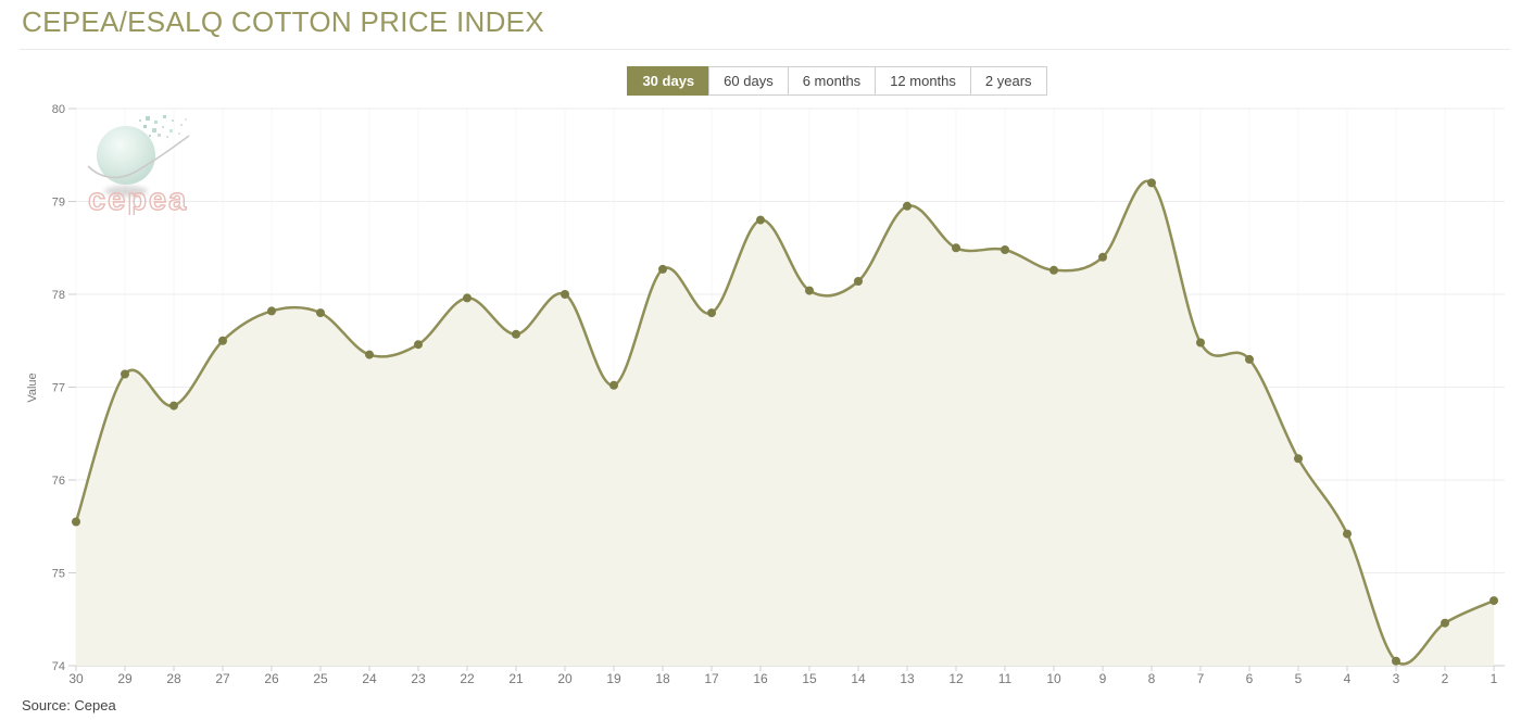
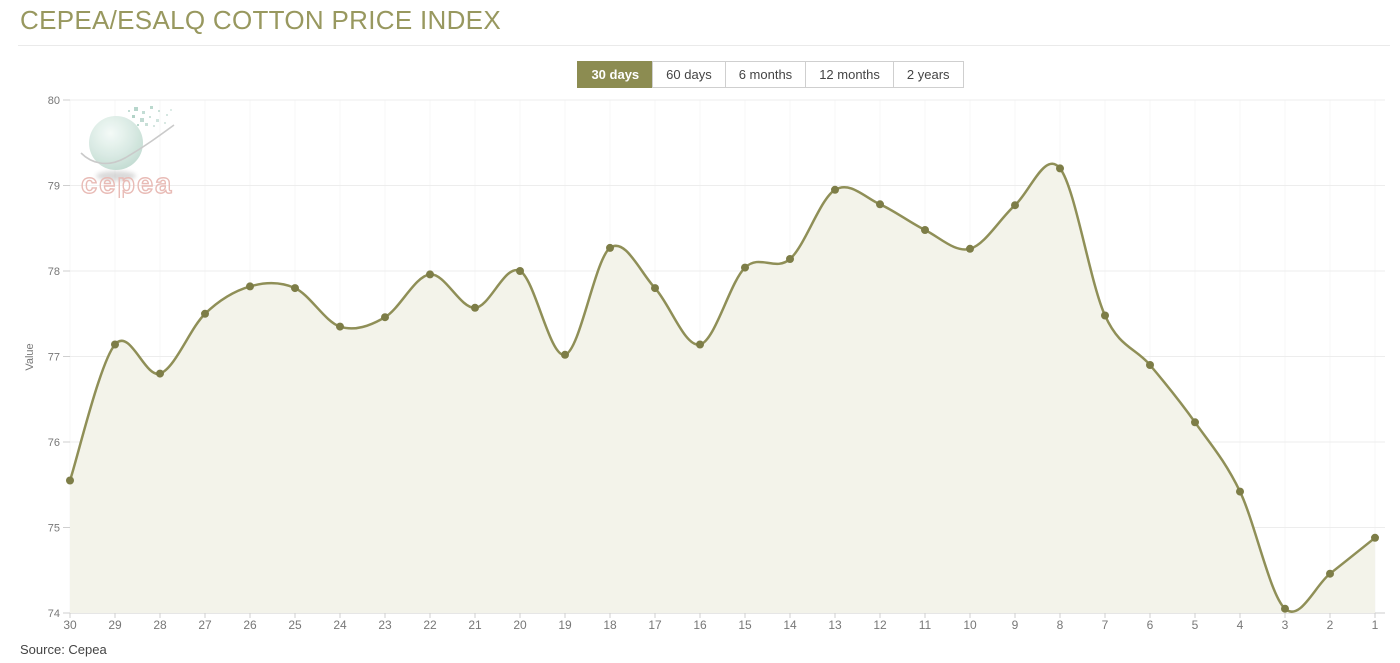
16: 78.8 -> 77.1
12: 78.5 -> 78.8
9: 78.4 -> 78.8
6: 77.3 -> 76.9
1: 74.7 -> 74.9
